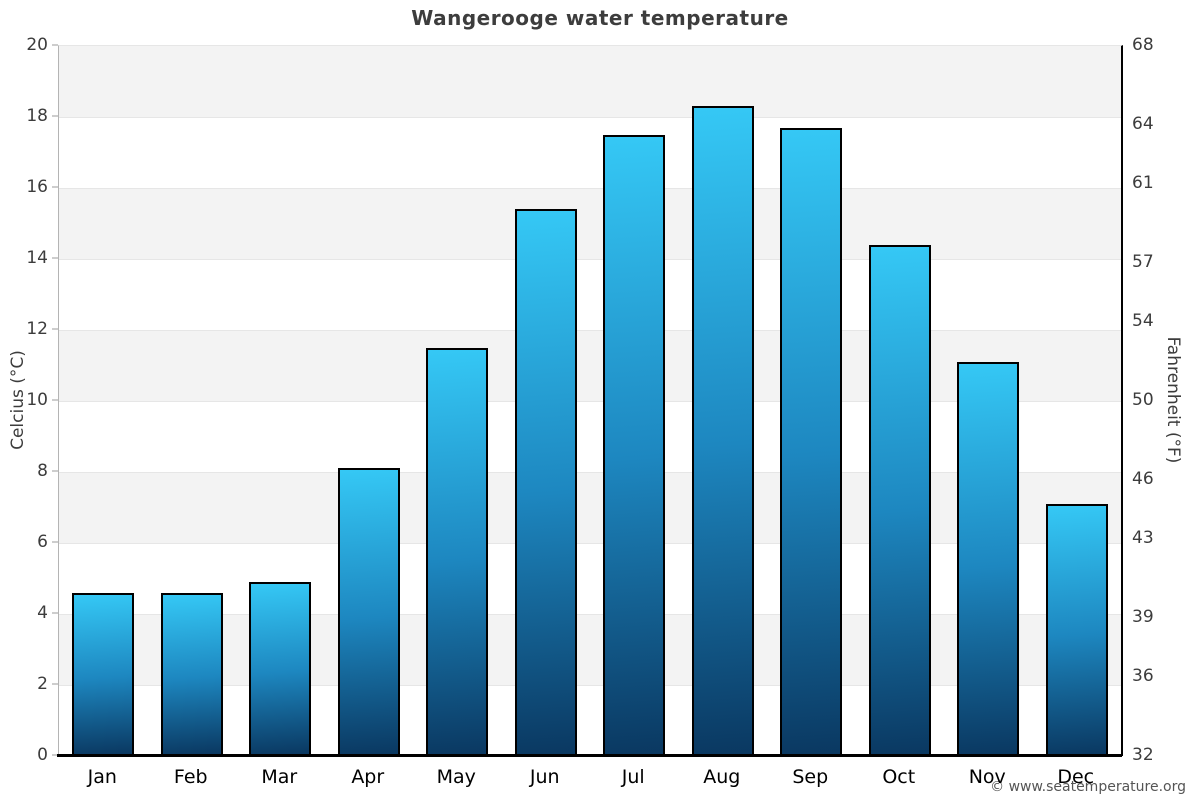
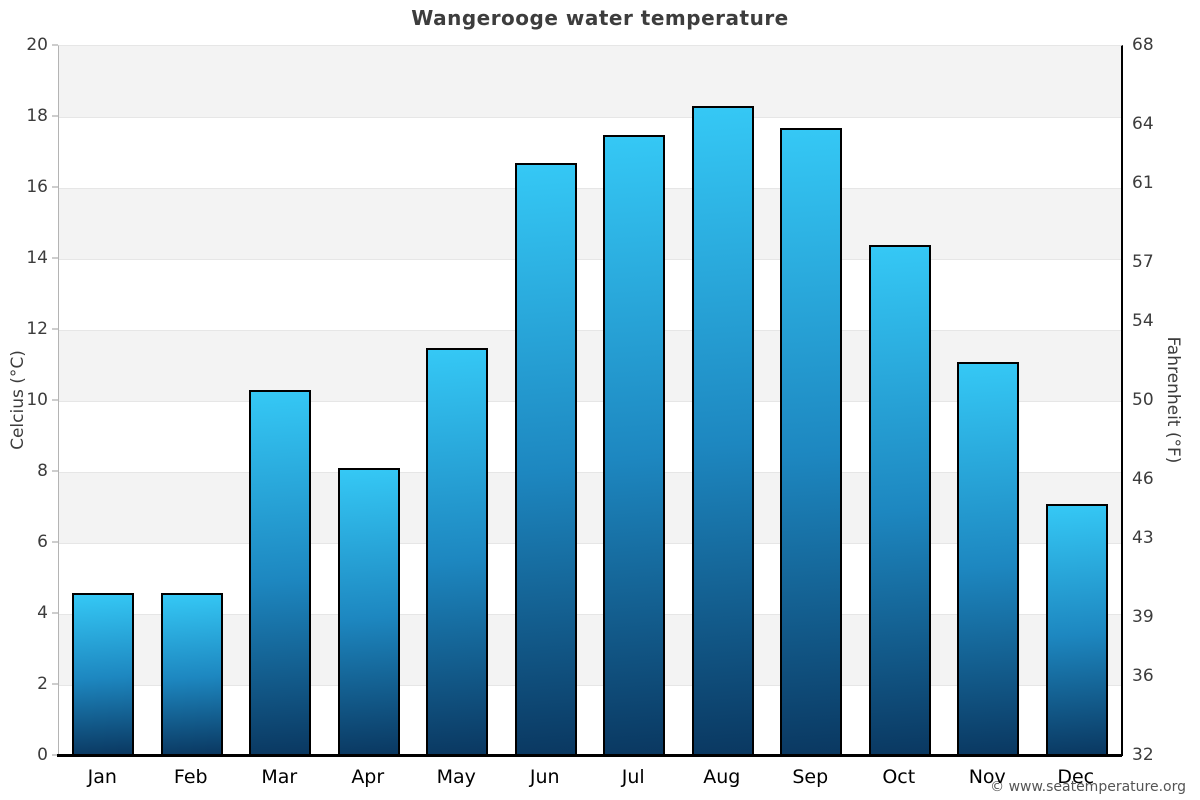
Mar: 4.9 -> 10.3
Jun: 15.4 -> 16.7
